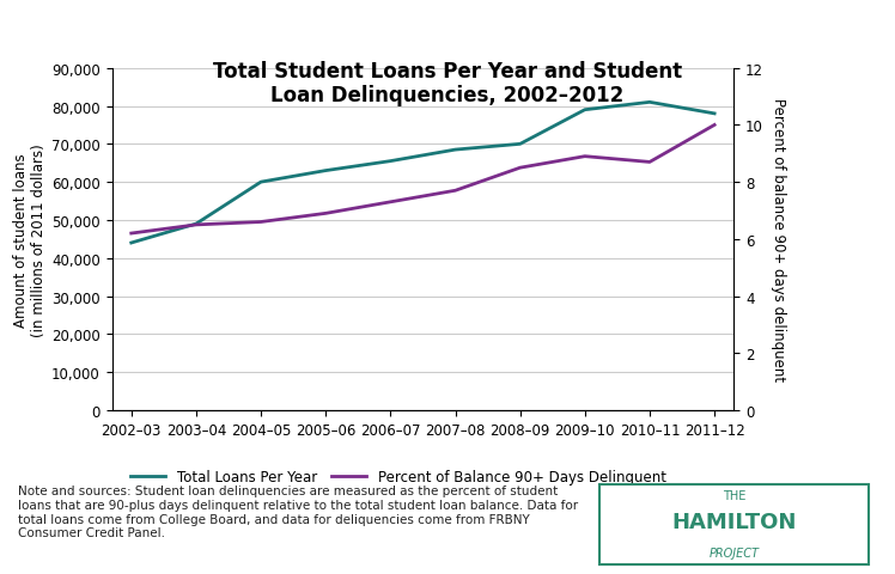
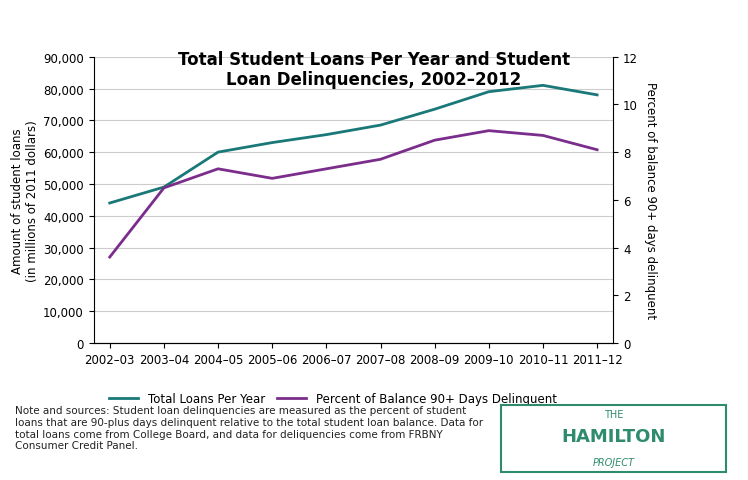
Percent of Balance 90+ Days Delinquent/2002–03: 6.2 -> 3.6
Percent of Balance 90+ Days Delinquent/2004–05: 6.6 -> 7.3
Total Loans Per Year/2008–09: 70,000 -> 73,500
Percent of Balance 90+ Days Delinquent/2011–12: 10.0 -> 8.1
